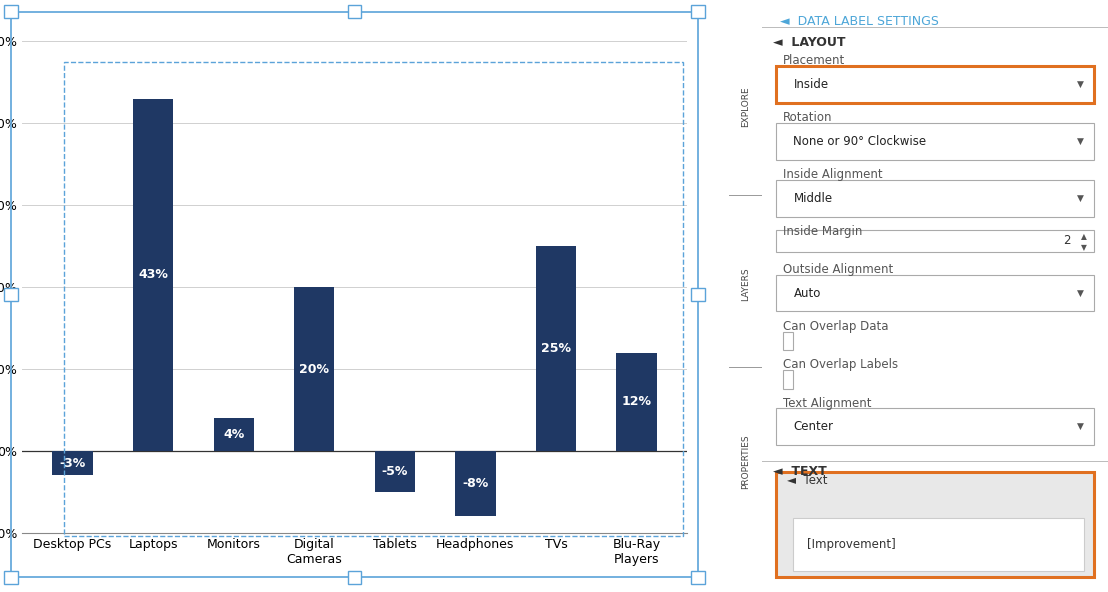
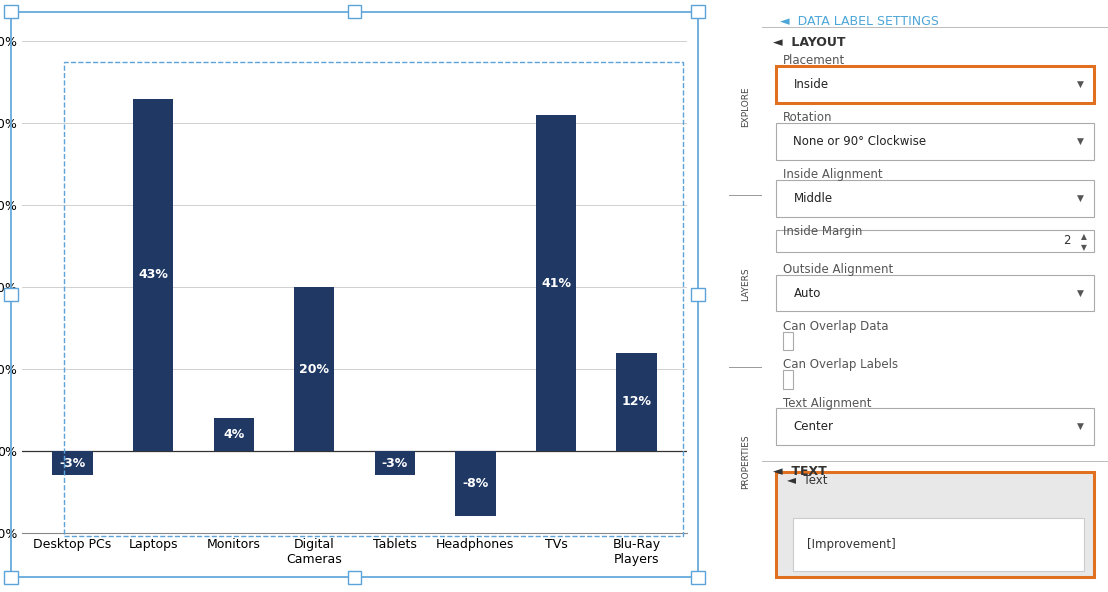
Tablets: -5% -> -3%
TVs: 25% -> 41%
